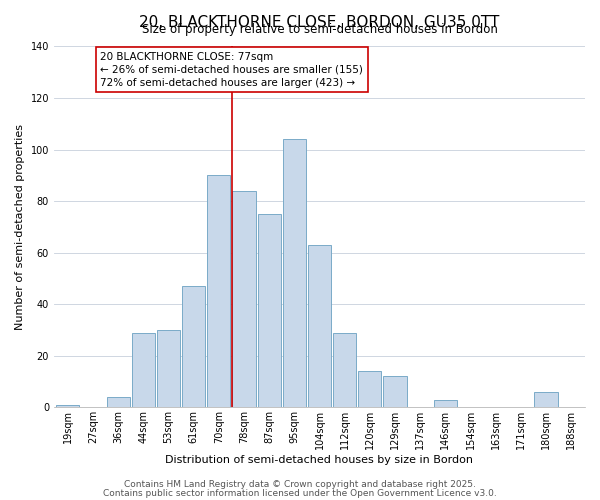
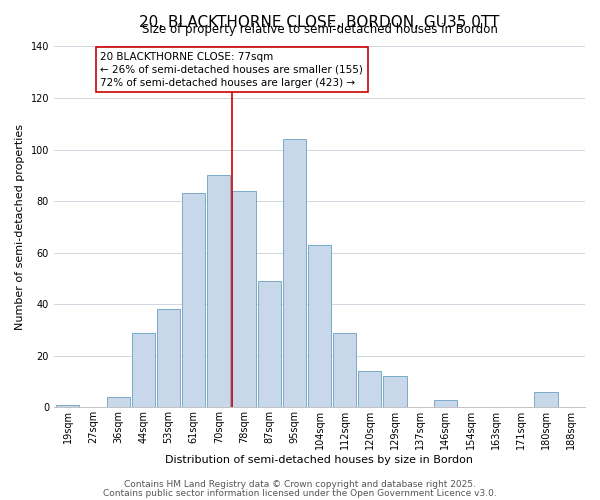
53sqm: 30 -> 38
61sqm: 47 -> 83
87sqm: 75 -> 49
